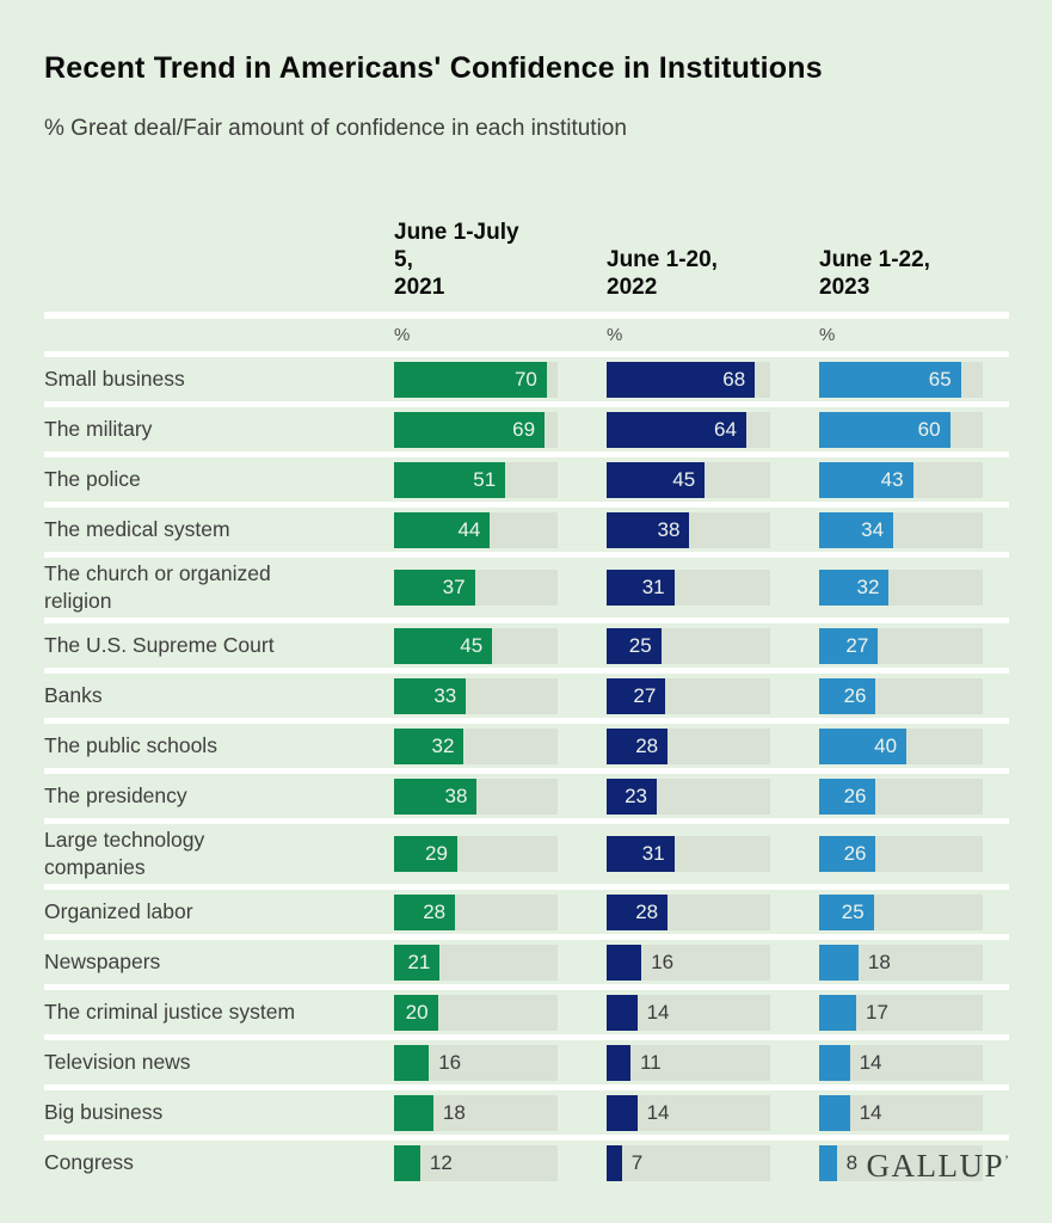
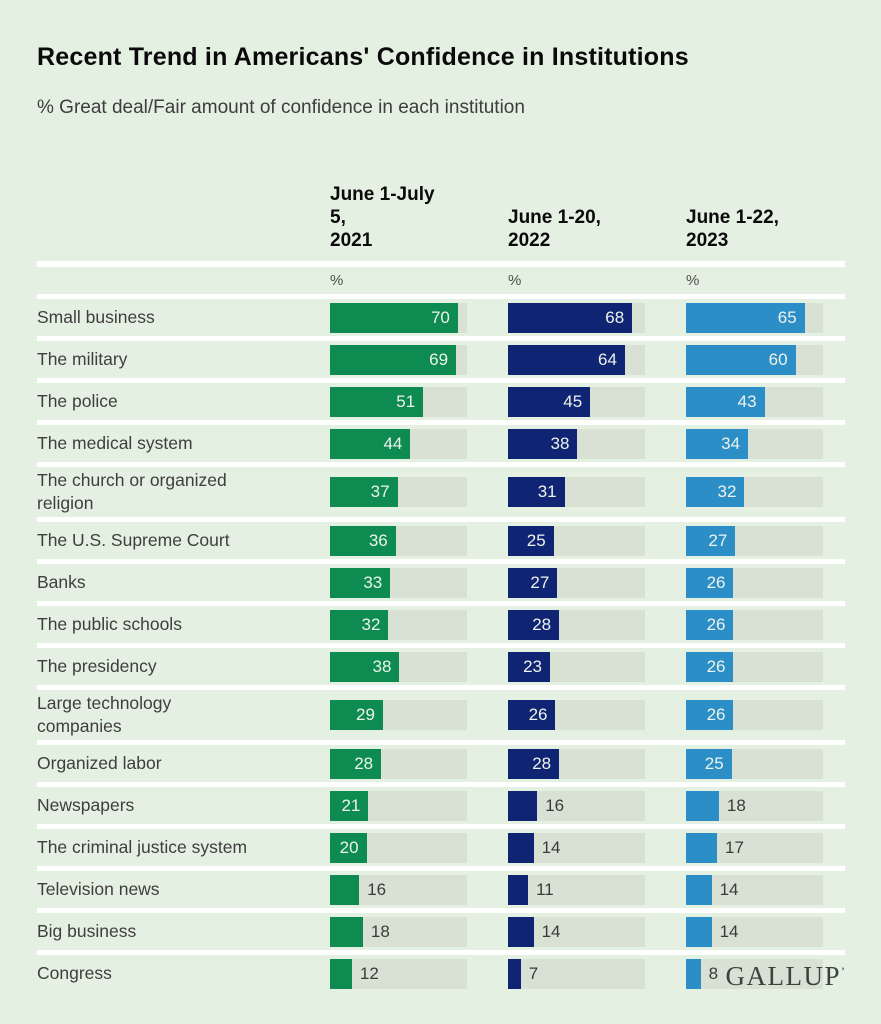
June 1-July 5, 2021/The U.S. Supreme Court: 45 -> 36
June 1-22, 2023/The public schools: 40 -> 26
June 1-20, 2022/Large technology companies: 31 -> 26
